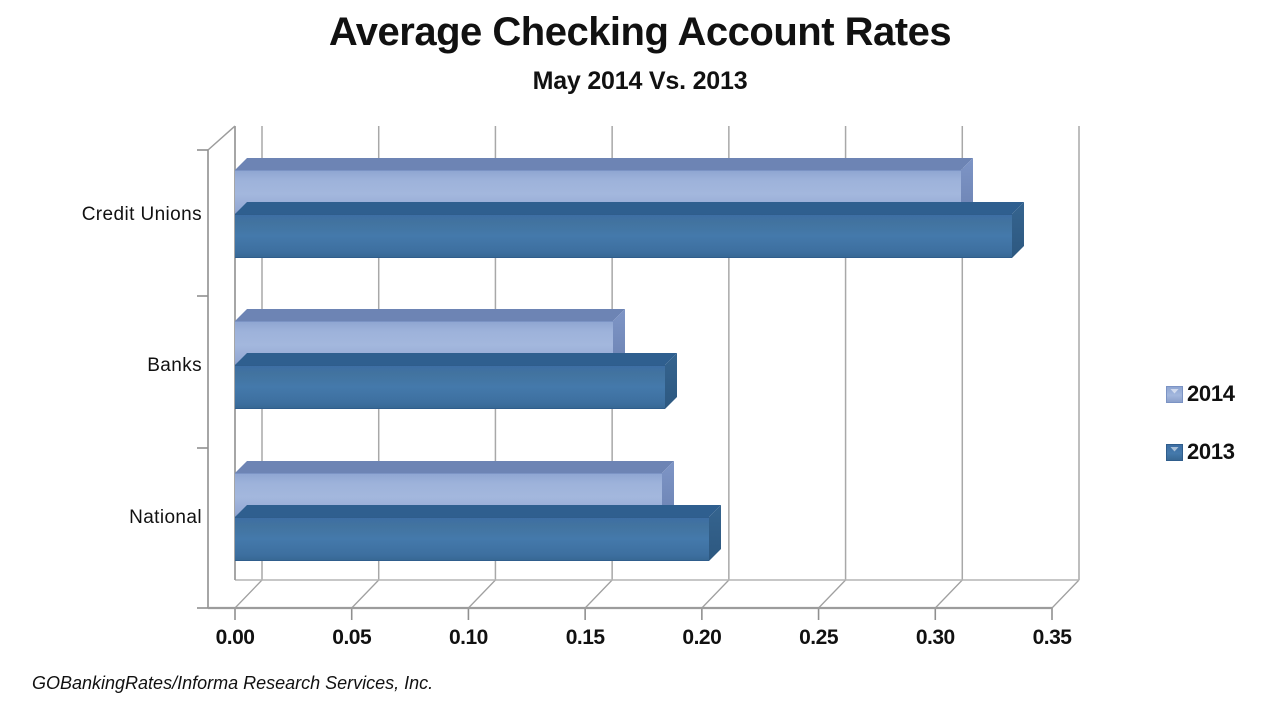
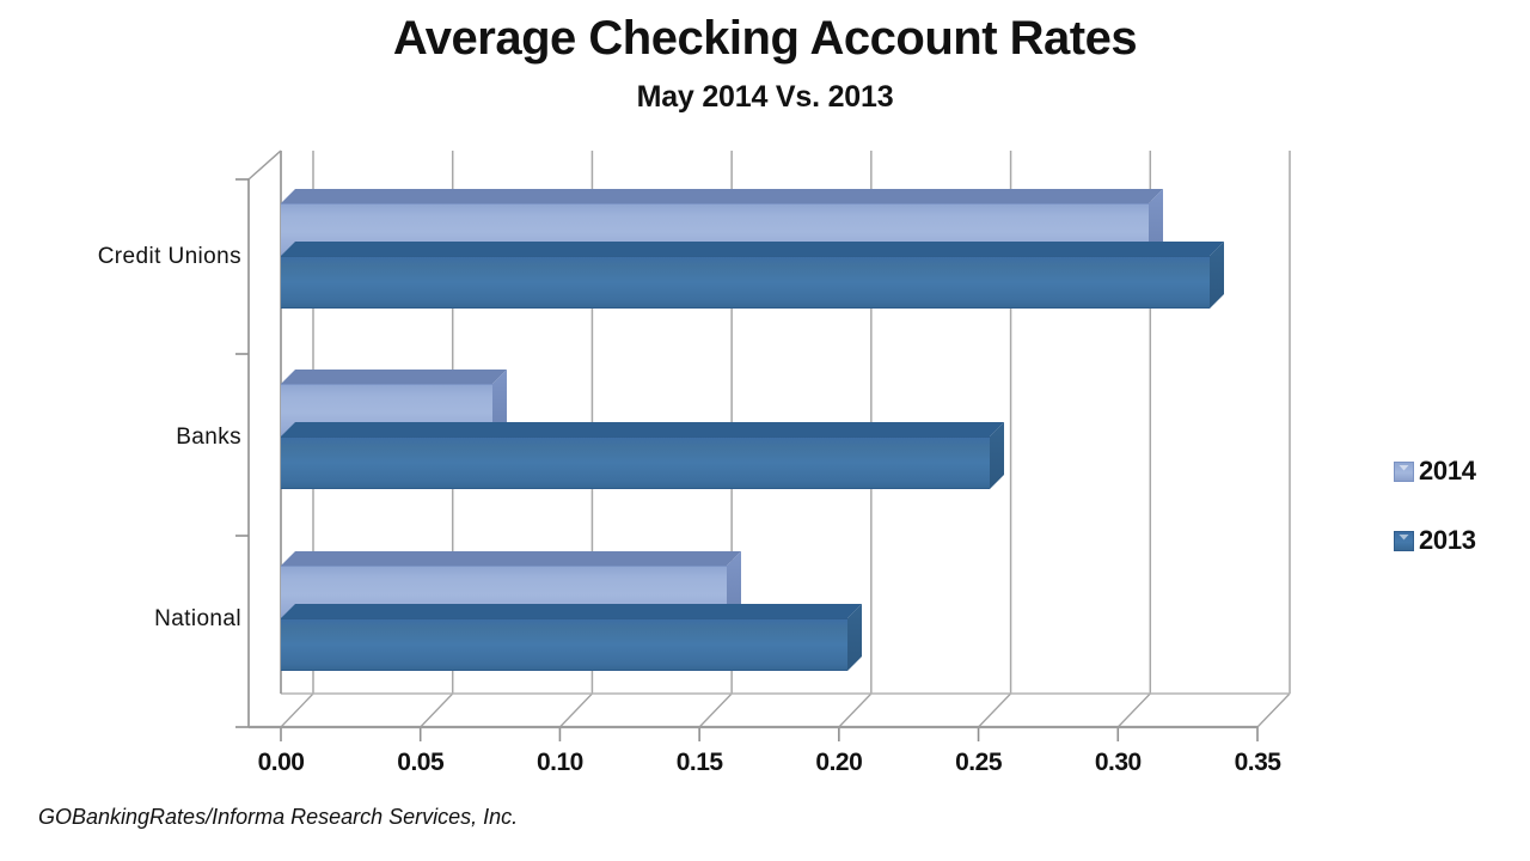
2014/Banks: 0.162 -> 0.076
2013/Banks: 0.184 -> 0.254
2014/National: 0.183 -> 0.160
